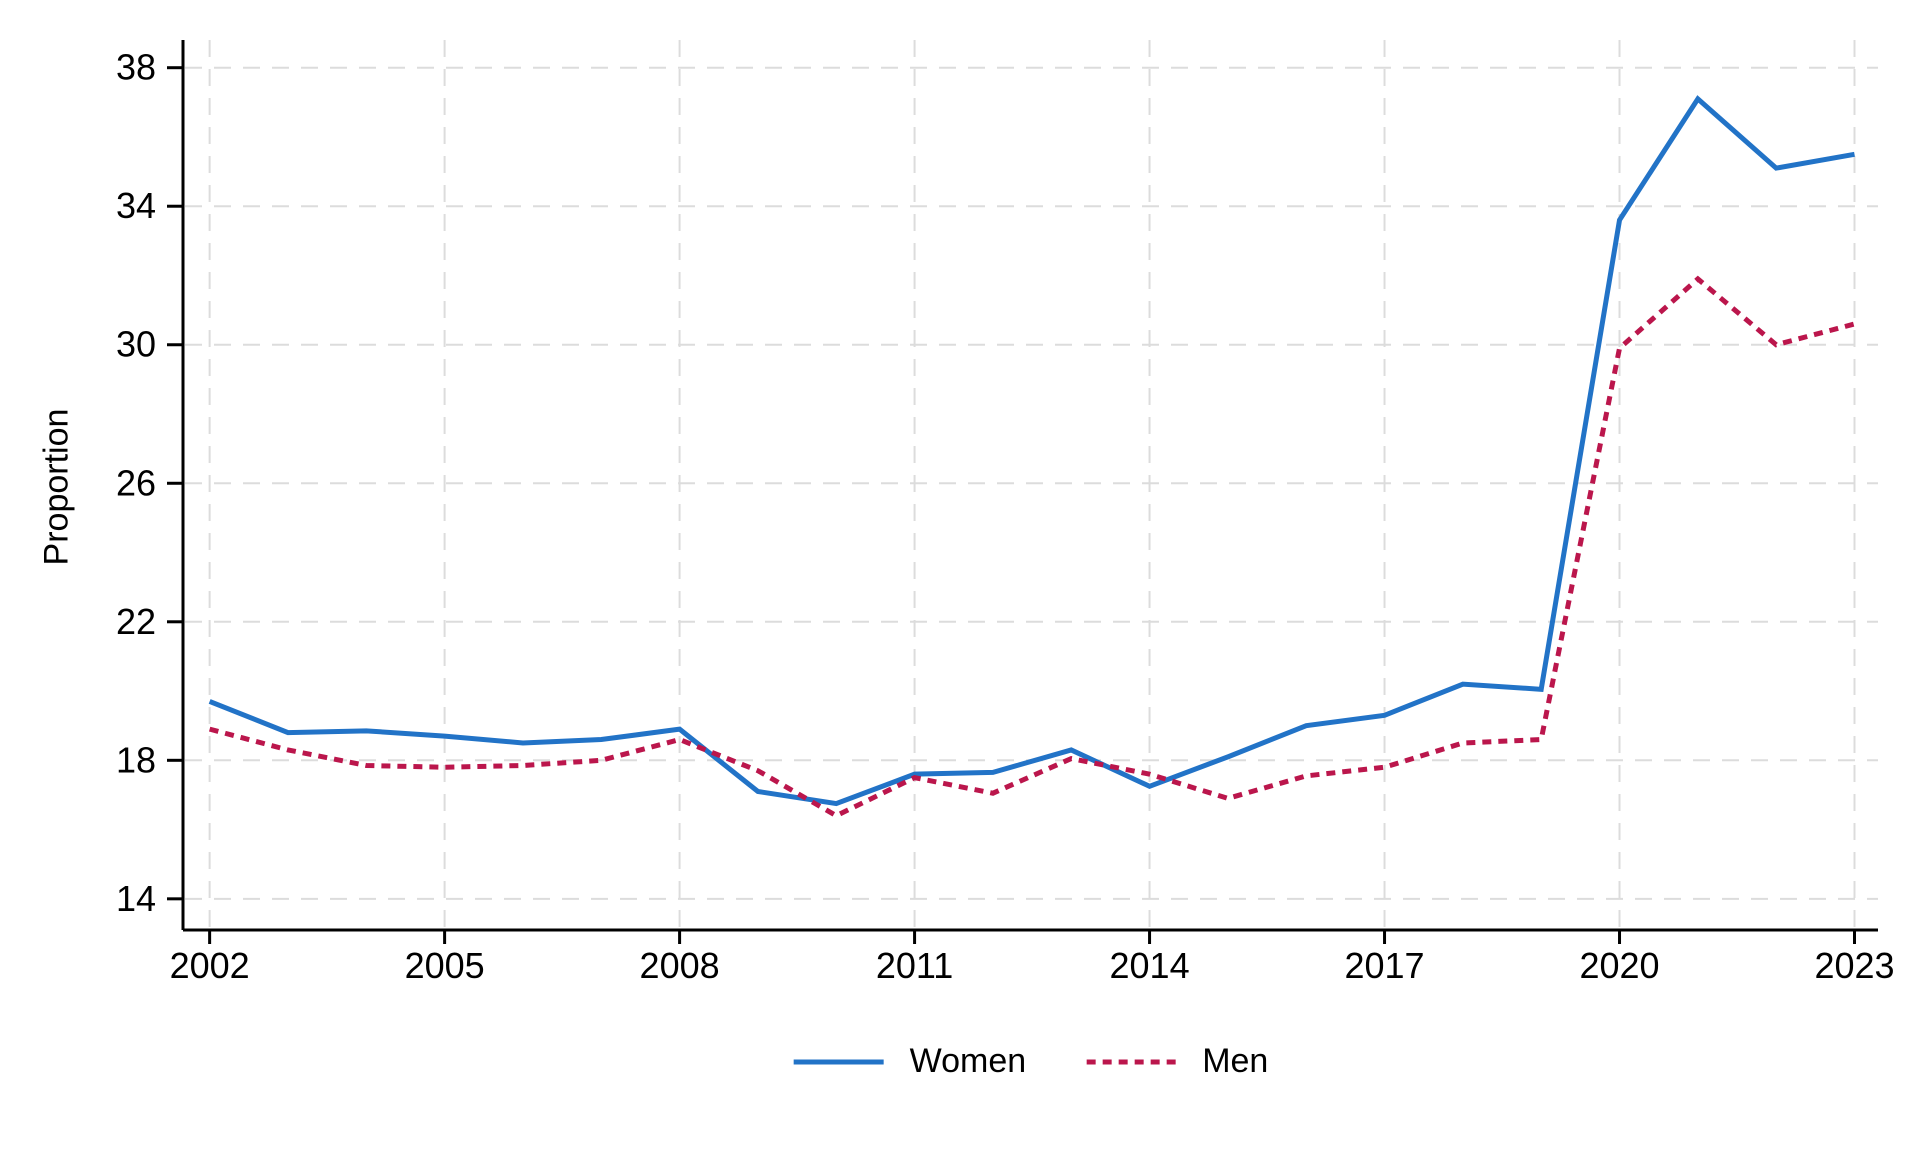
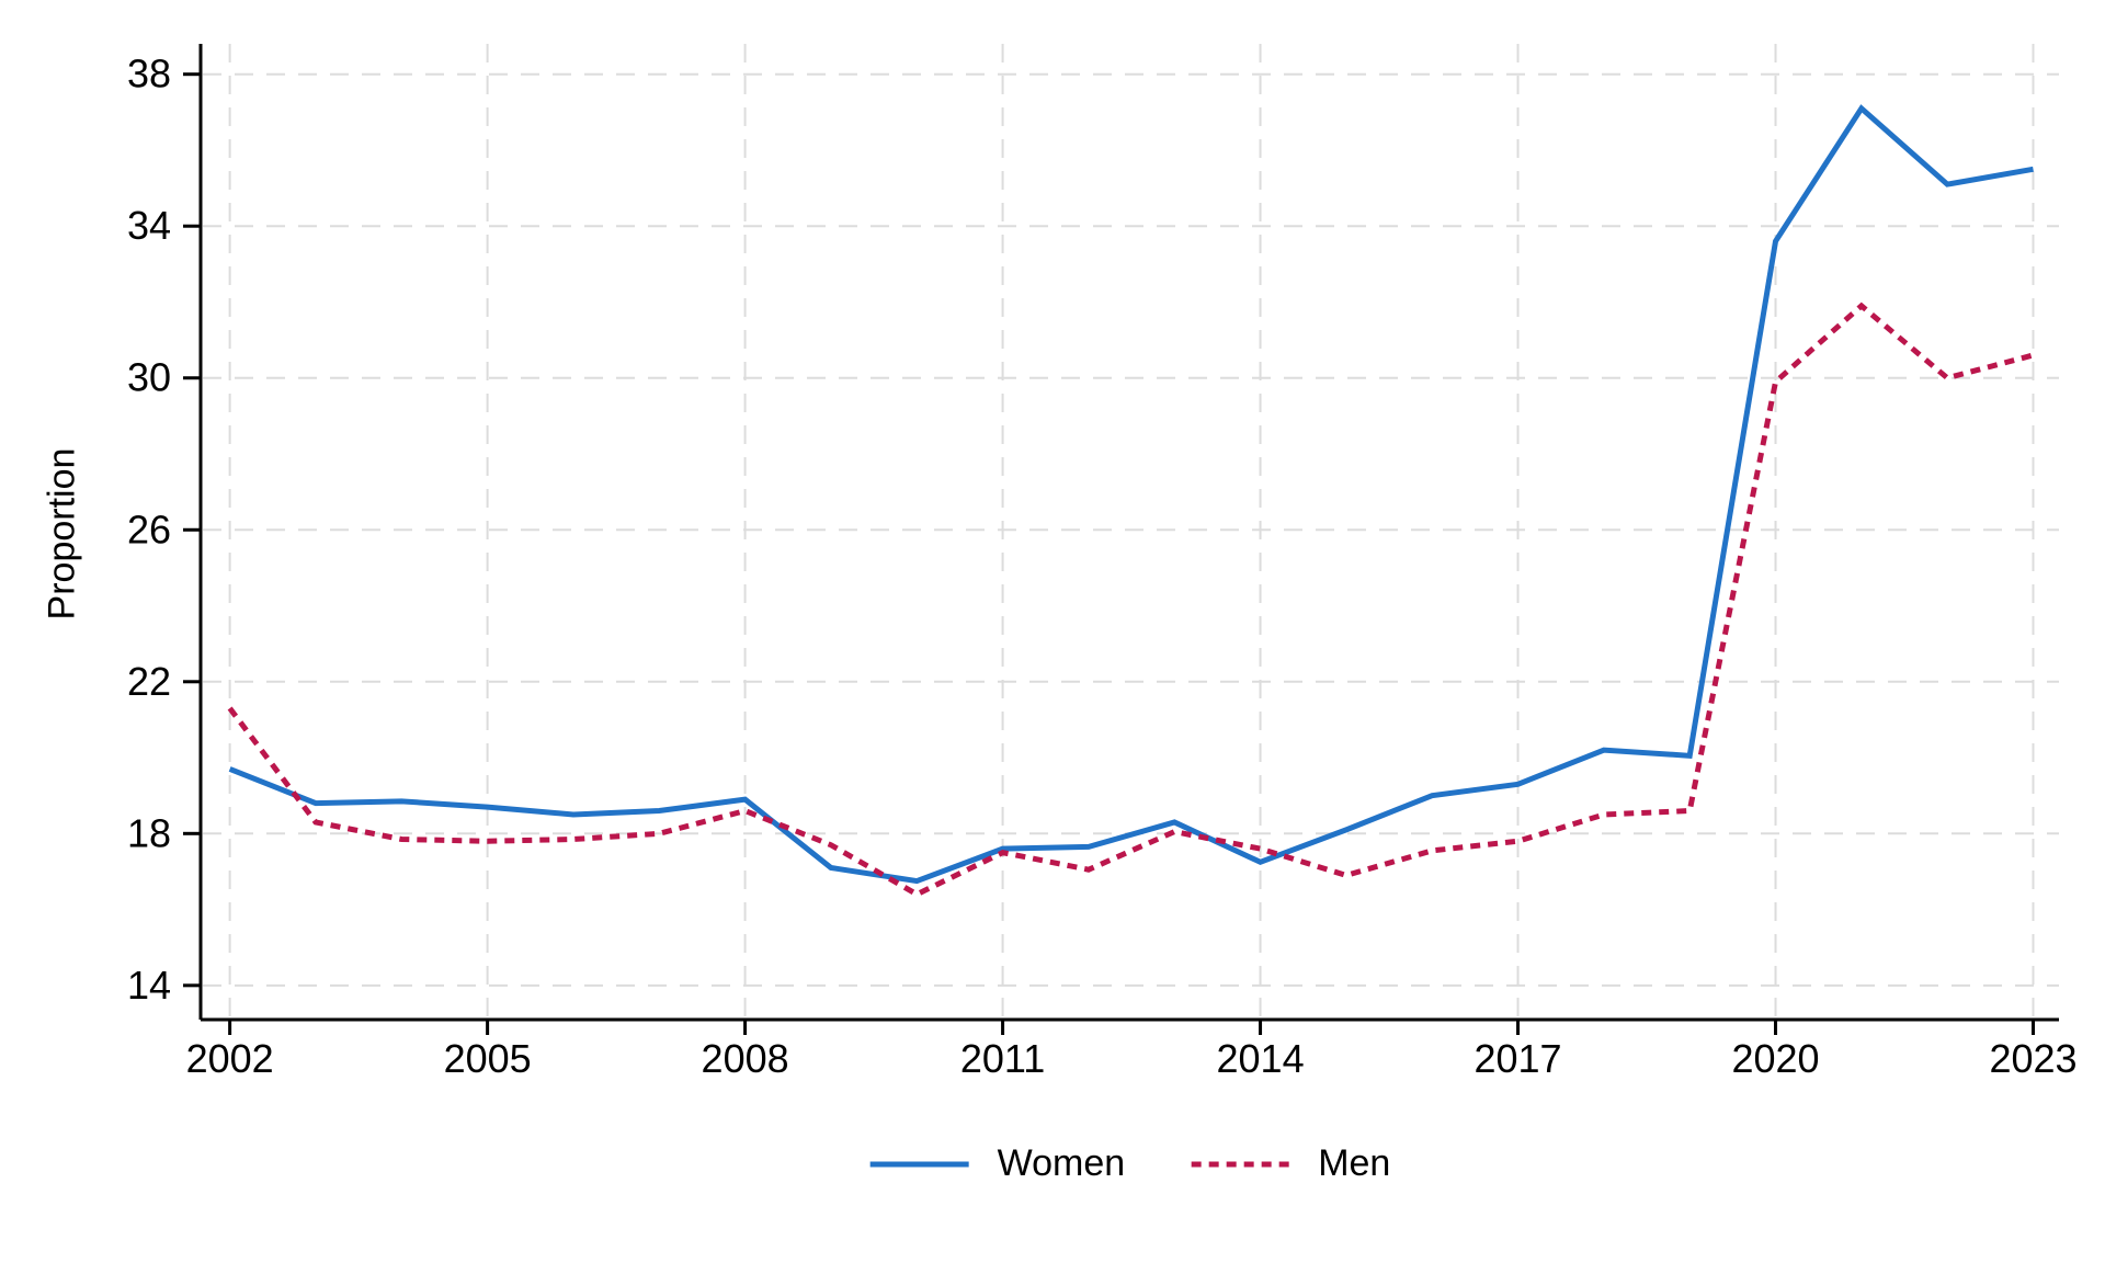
Men/2002: 18.9 -> 21.3
